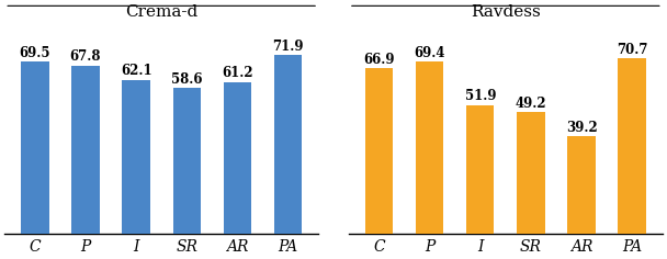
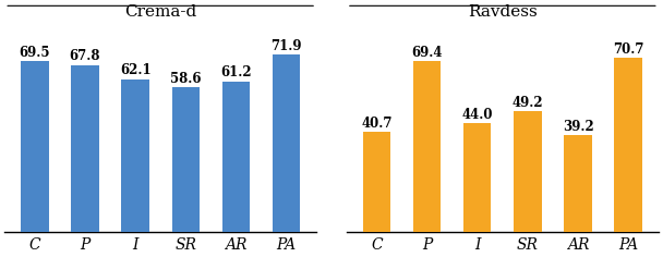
Ravdess/C: 66.9 -> 40.7
Ravdess/I: 51.9 -> 44.0
